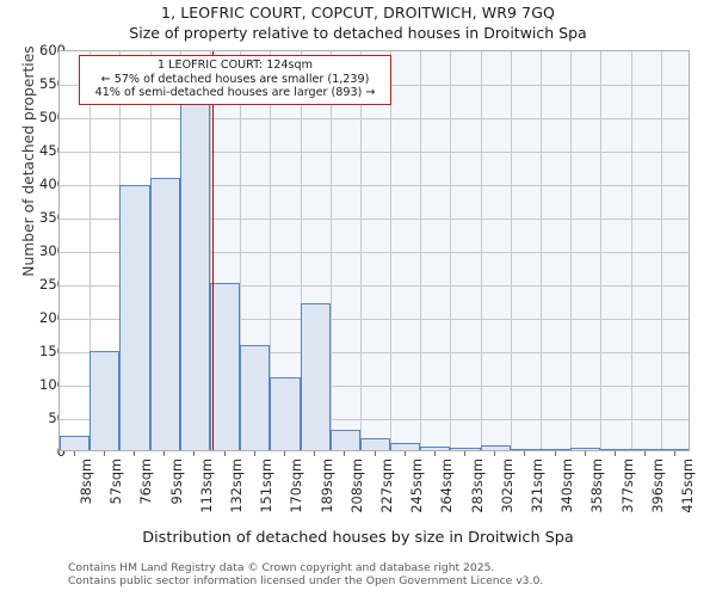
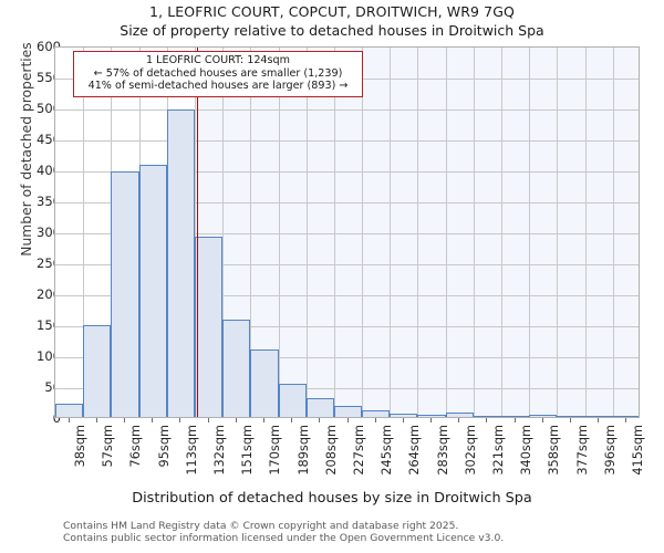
113sqm: 520 -> 500
132sqm: 250 -> 290
189sqm: 220 -> 50
